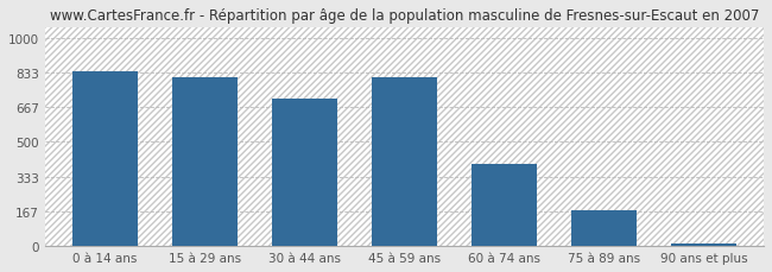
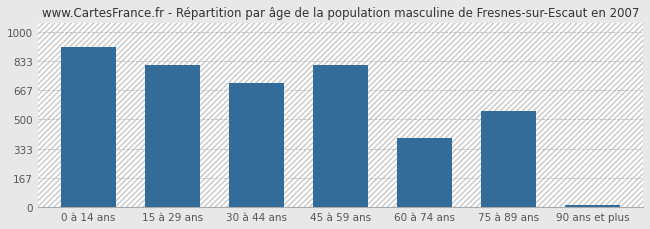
0 à 14 ans: 840 -> 910
75 à 89 ans: 170 -> 550
